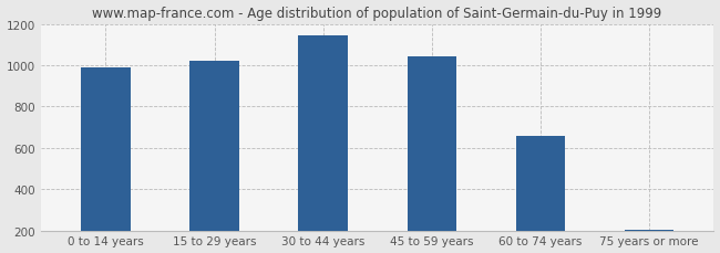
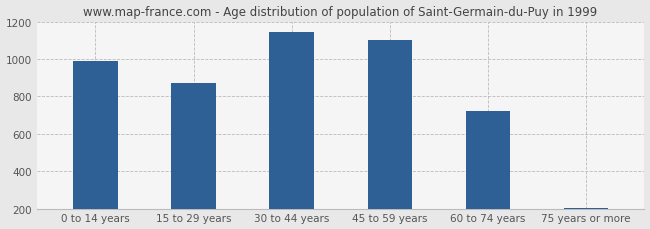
15 to 29 years: 1020 -> 870
45 to 59 years: 1040 -> 1100
60 to 74 years: 660 -> 720
